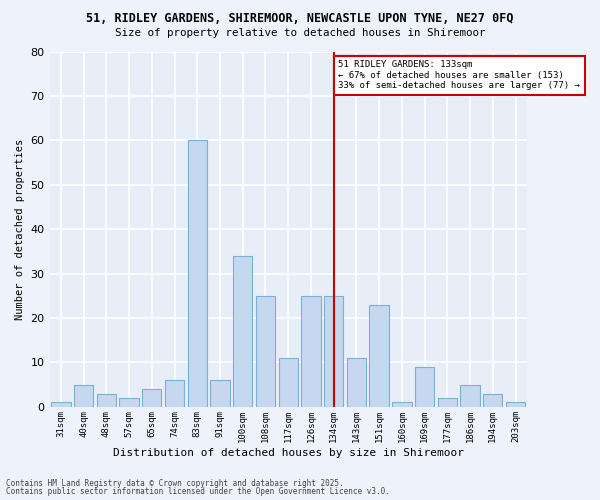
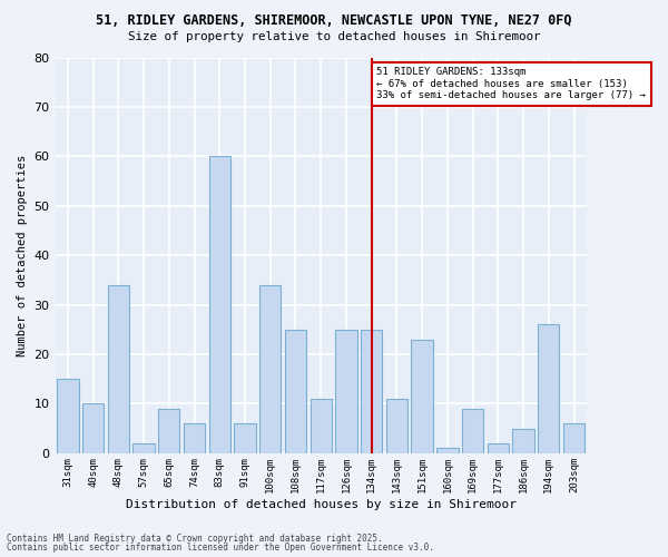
31sqm: 1 -> 15
40sqm: 5 -> 10
48sqm: 3 -> 34
65sqm: 4 -> 9
194sqm: 3 -> 26
203sqm: 1 -> 6
